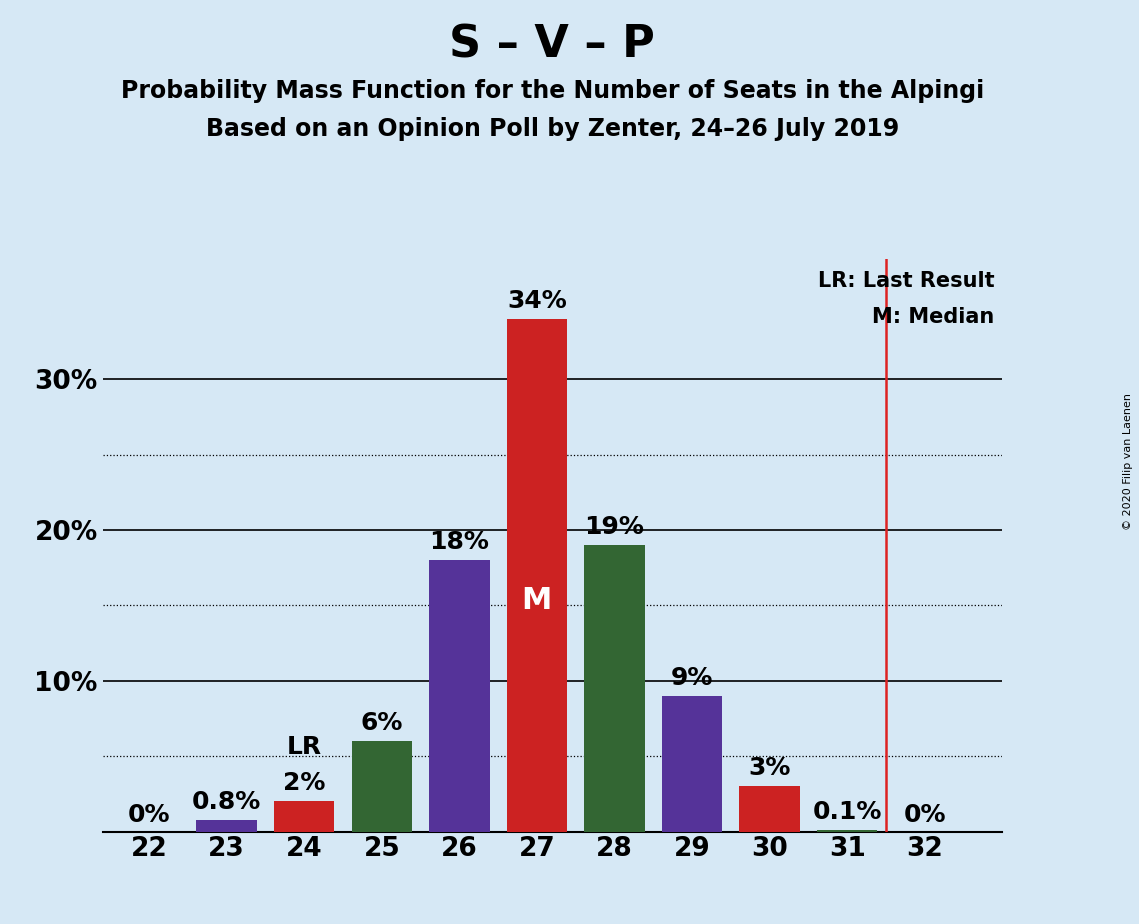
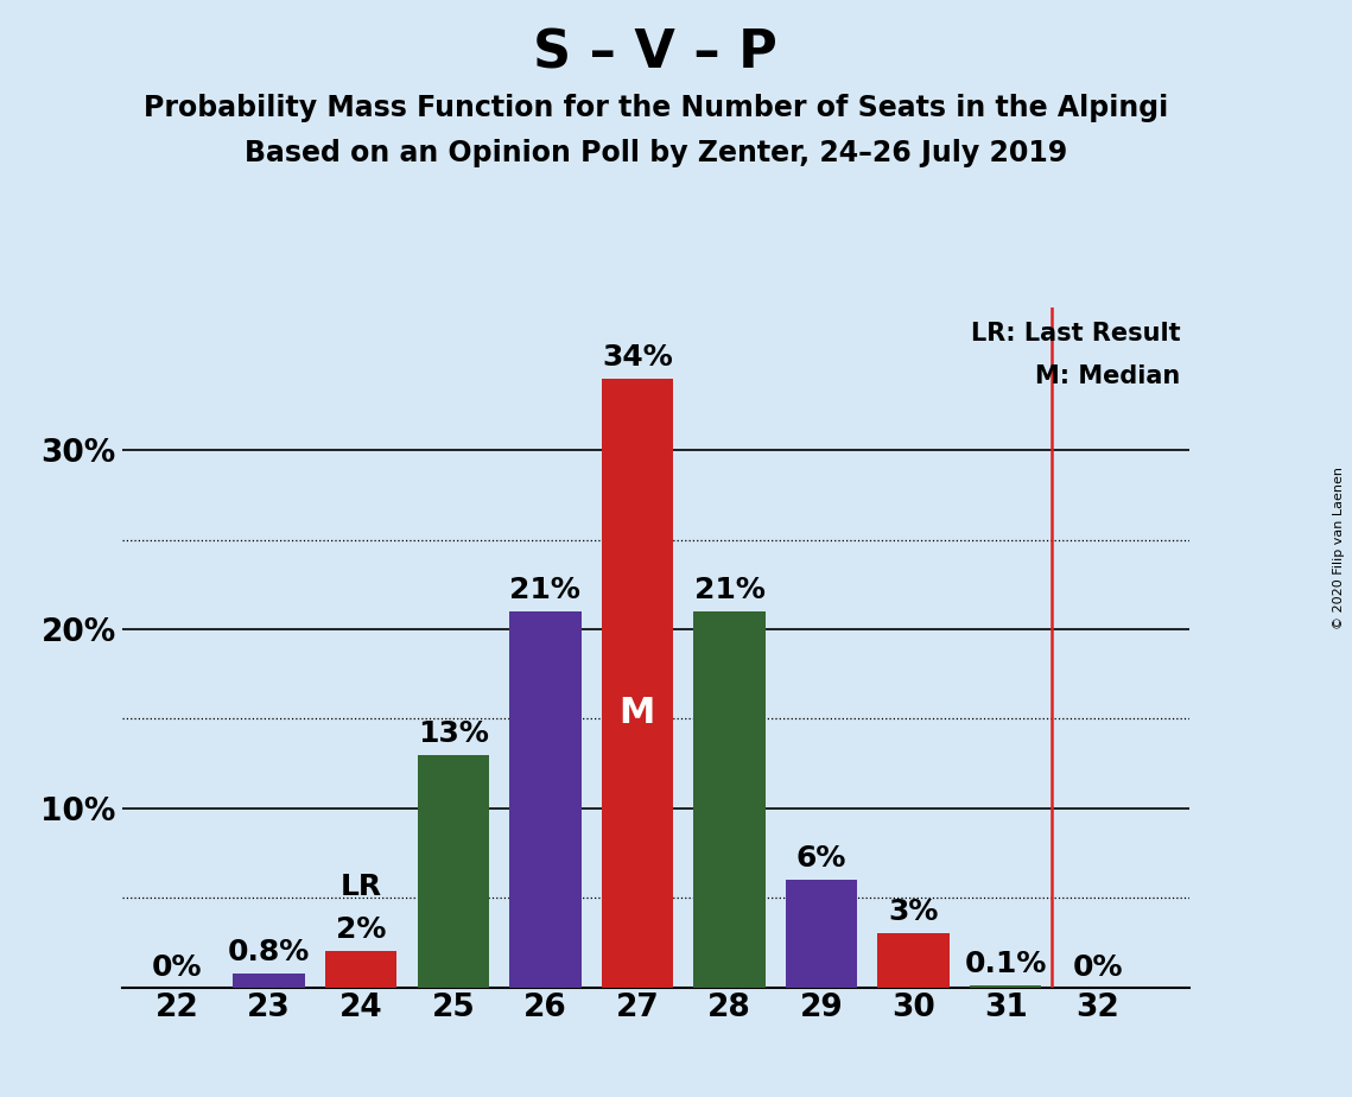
25: 6% -> 13%
26: 18% -> 21%
28: 19% -> 21%
29: 9% -> 6%
